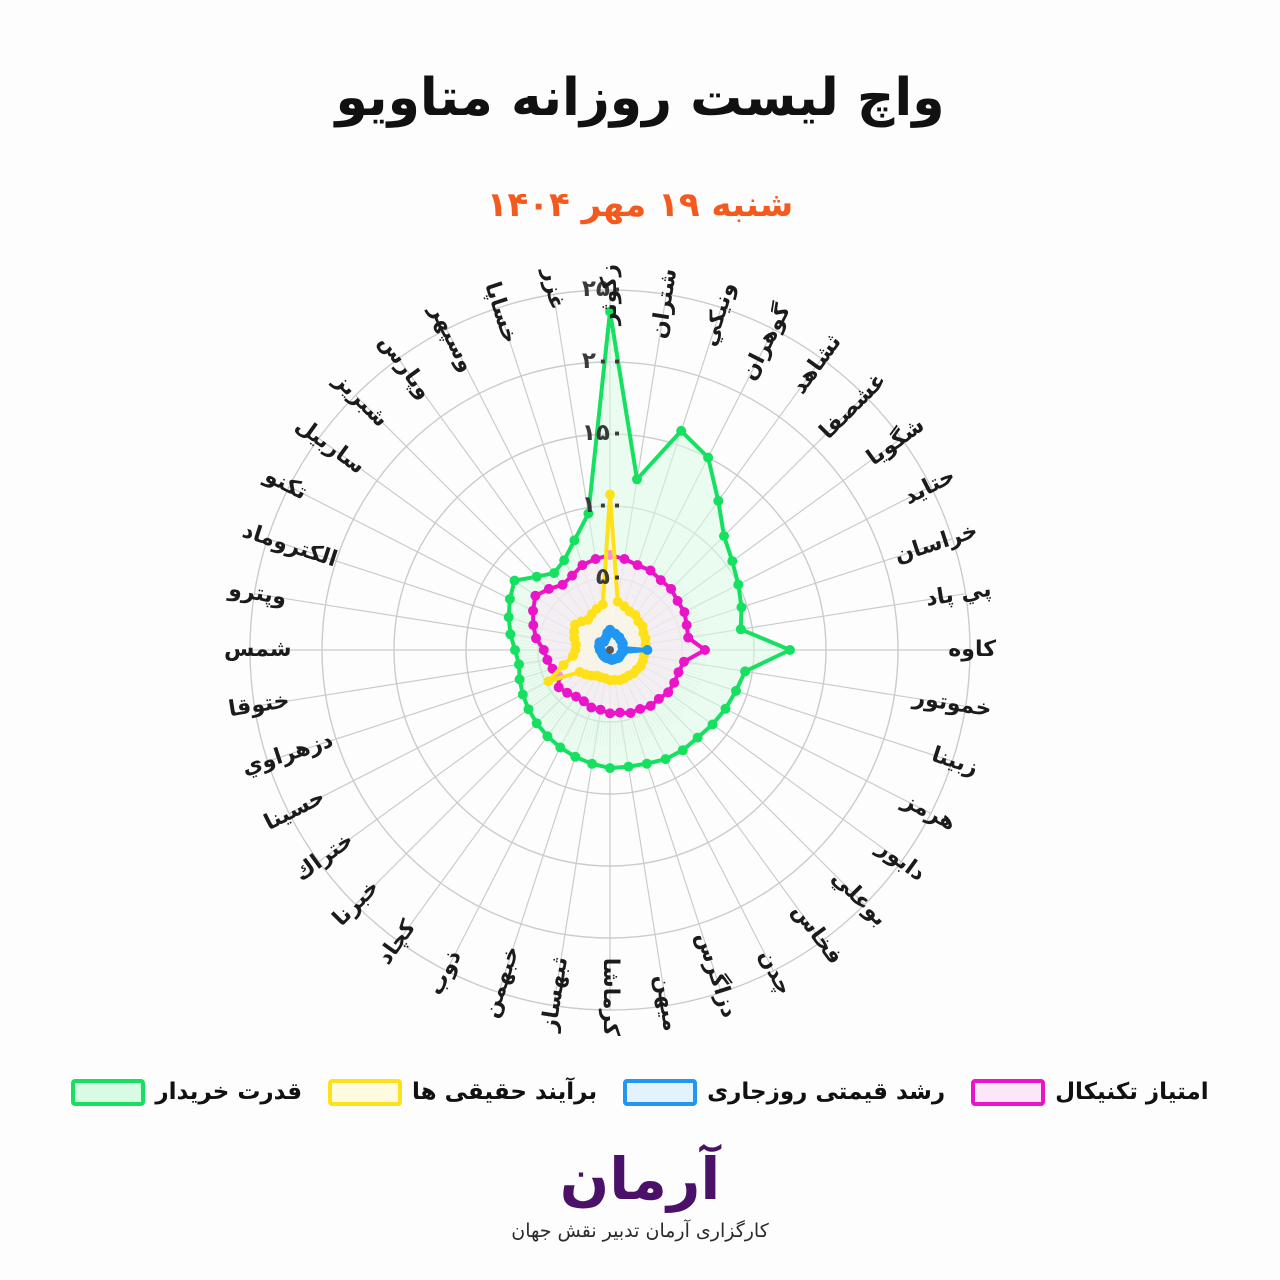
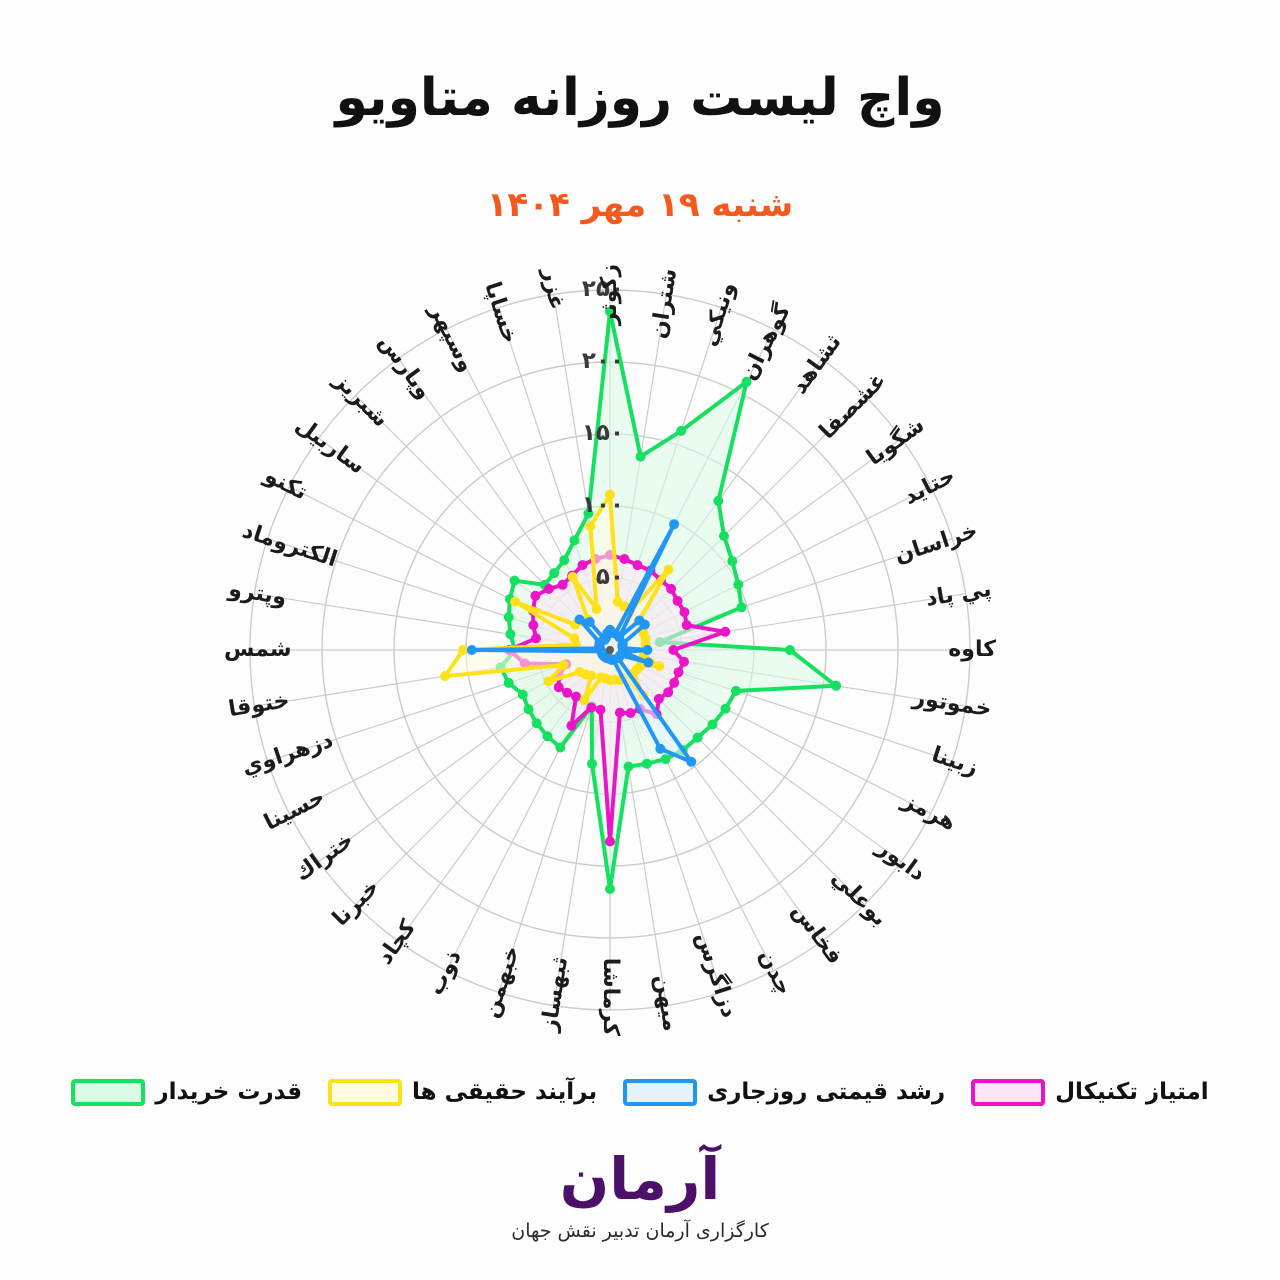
قدرت خریدار/شتران: 120 -> 136
قدرت خریدار/گوهران: 150 -> 209
رشد قیمتی روزجاری/گوهران: 11 -> 98
برآیند حقیقی ها/ثشاهد: 30 -> 69
رشد قیمتی روزجاری/غشصفا: 10 -> 29
رشد قیمتی روزجاری/شگویا: 10 -> 30
قدرت خریدار/پي پاد: 92 -> 35
امتیاز تکنیکال/پي پاد: 55 -> 81
امتیاز تکنیکال/کاوه: 66 -> 44
قدرت خریدار/خموتور: 95 -> 159
رشد قیمتی روزجاری/زبینا: 8 -> 28
برآیند حقیقی ها/زبینا: 24 -> 36
امتیاز تکنیکال/فخاس: 48 -> 55
رشد قیمتی روزجاری/فخاس: 7 -> 96
برآیند حقیقی ها/فخاس: 22 -> 39
رشد قیمتی روزجاری/چدن: 7 -> 77
قدرت خریدار/کرماشا: 82 -> 166
امتیاز تکنیکال/کرماشا: 44 -> 133
قدرت خریدار/خبهمن: 78 -> 41
امتیاز تکنیکال/ذوب: 40 -> 59
برآیند حقیقی ها/ذوب: 20 -> 39
قدرت خریدار/دزهراوي: 66 -> 74
امتیاز تکنیکال/دزهراوي: 42 -> 32
قدرت خریدار/ختوقا: 64 -> 77
امتیاز تکنیکال/ختوقا: 44 -> 60
برآیند حقیقی ها/ختوقا: 26 -> 116
امتیاز تکنیکال/شمس: 46 -> 70
رشد قیمتی روزجاری/شمس: 7 -> 96
برآیند حقیقی ها/شمس: 24 -> 102
برآیند حقیقی ها/تکنو: 28 -> 74
قدرت خریدار/شبریز: 72 -> 64
رشد قیمتی روزجاری/شبریز: 8 -> 30
رشد قیمتی روزجاری/وپارس: 7 -> 24
برآیند حقیقی ها/وسپهر: 28 -> 57
برآیند حقیقی ها/غزر: 32 -> 87
